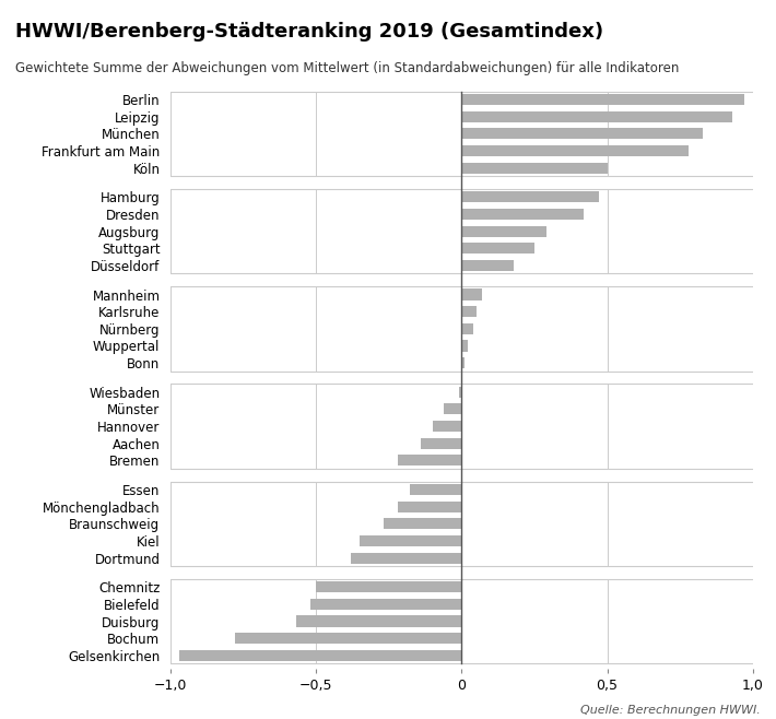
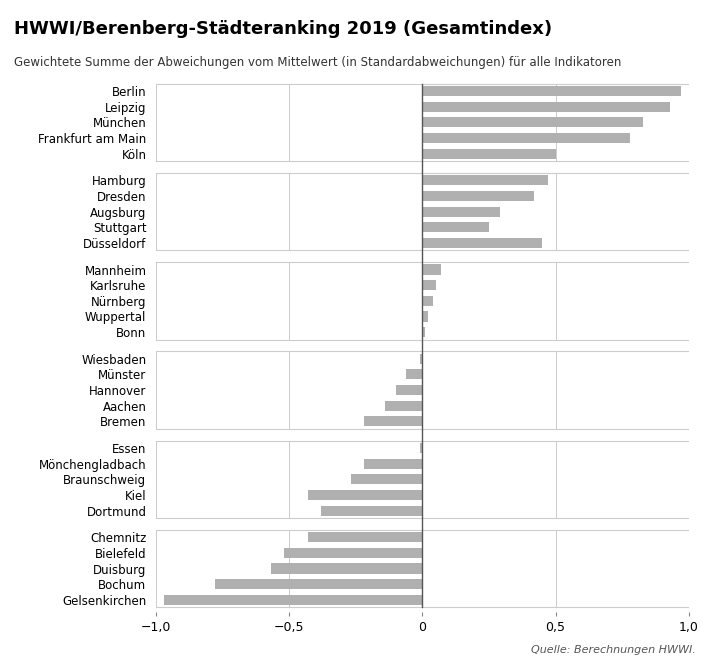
Düsseldorf: 0,18 -> 0,45
Essen: -0,18 -> -0,01
Kiel: -0,35 -> -0,43
Chemnitz: -0,50 -> -0,43
